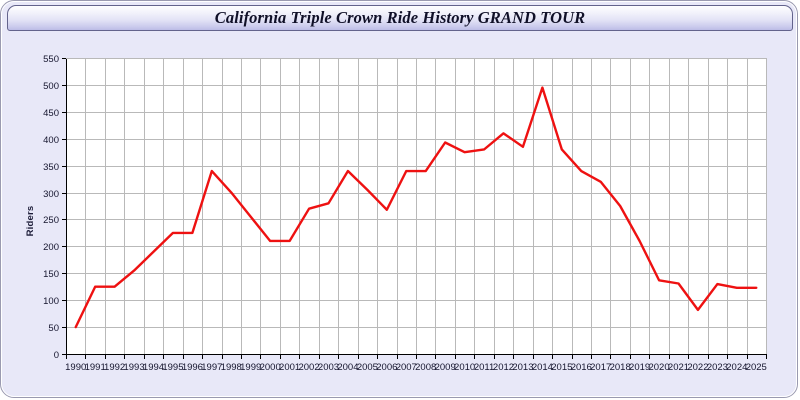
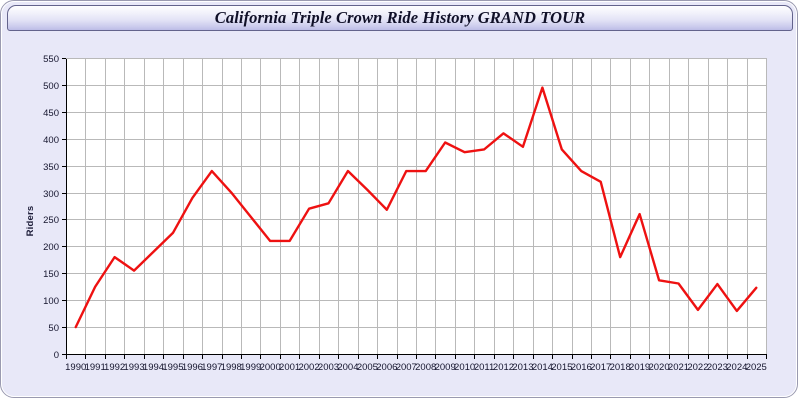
1992: 120 -> 180
1996: 220 -> 290
2018: 280 -> 180
2019: 210 -> 260
2024: 120 -> 80
